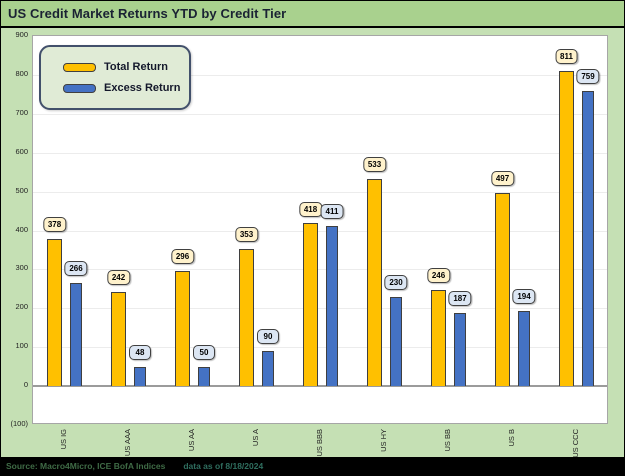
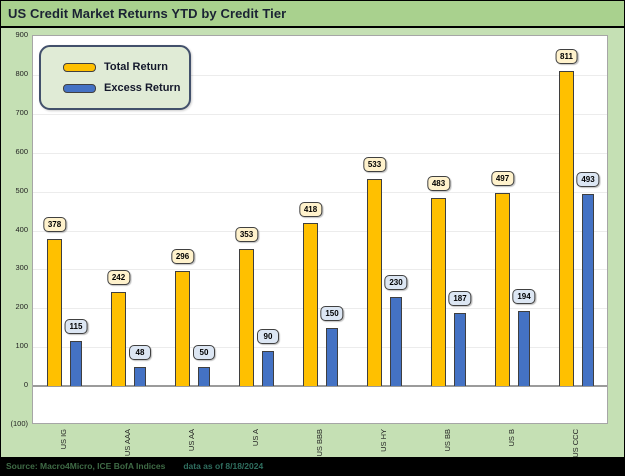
Excess Return/US IG: 266 -> 115
Excess Return/US BBB: 411 -> 150
Total Return/US BB: 246 -> 483
Excess Return/US CCC: 759 -> 493
